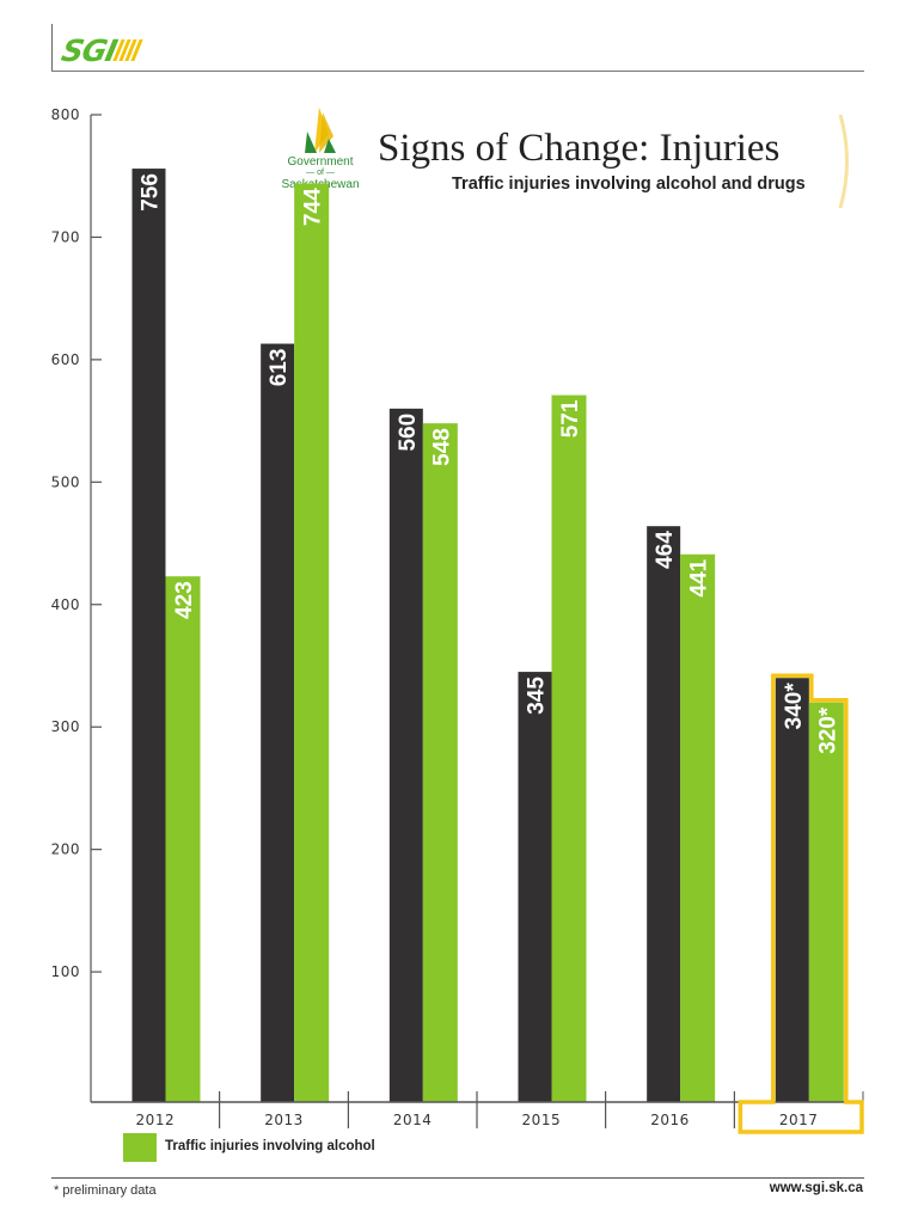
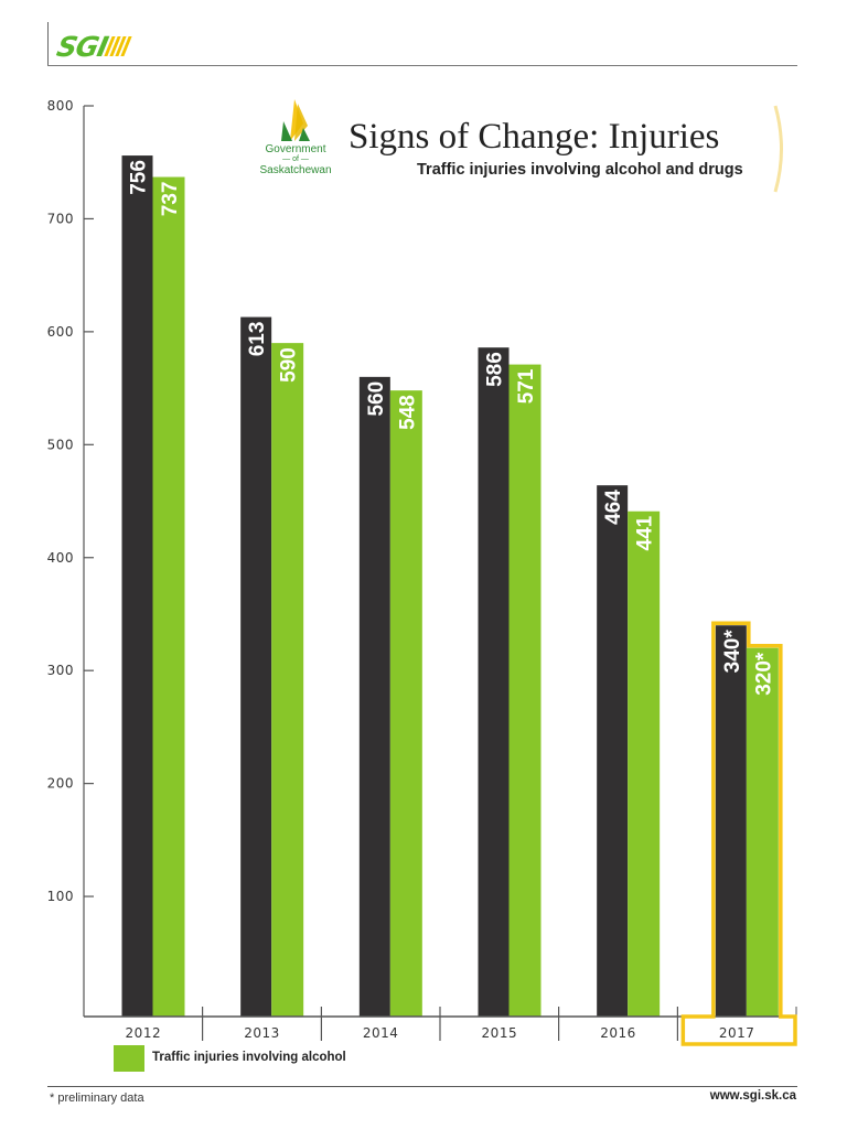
Traffic injuries involving alcohol/2012: 423 -> 737
Traffic injuries involving alcohol/2013: 744 -> 590
Traffic injuries involving alcohol and drugs/2015: 345 -> 586
